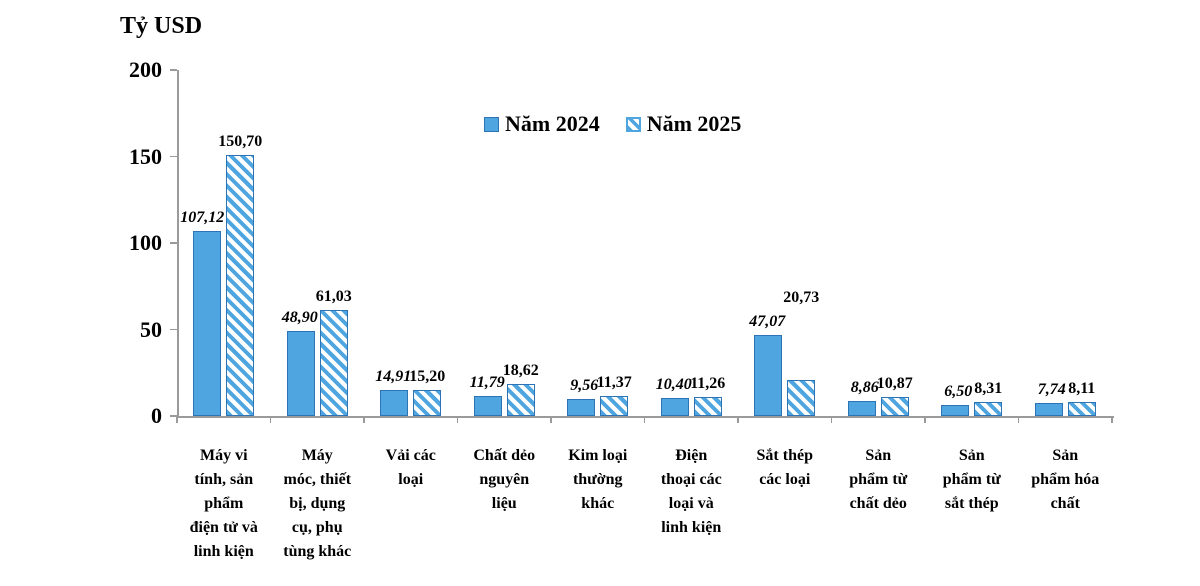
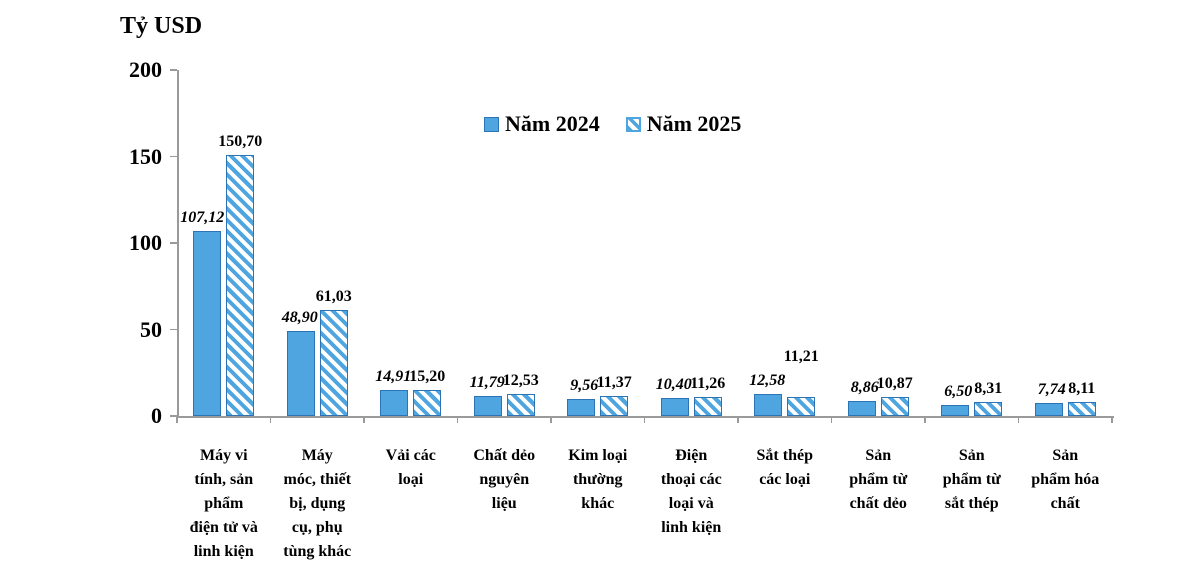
Năm 2025/Chất dẻo nguyên liệu: 18,62 -> 12,53
Năm 2024/Sắt thép các loại: 47,07 -> 12,58
Năm 2025/Sắt thép các loại: 20,73 -> 11,21
